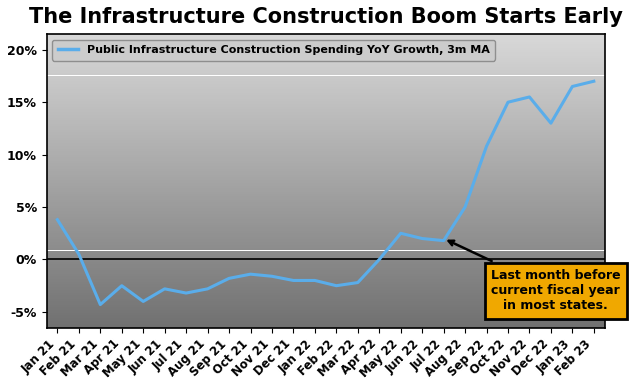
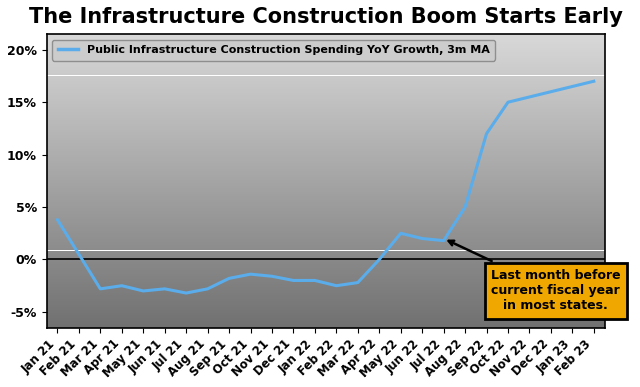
Mar 21: -4.3% -> -2.8%
May 21: -4.0% -> -3.0%
Sep 22: 10.8% -> 12.0%
Dec 22: 13.0% -> 16.0%
